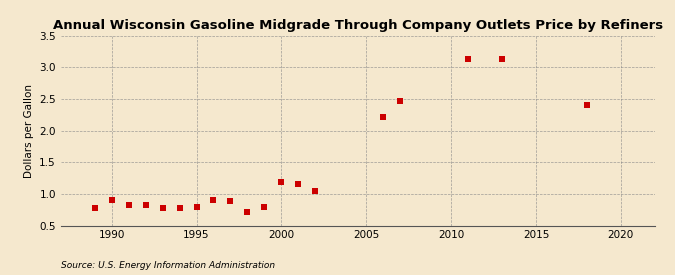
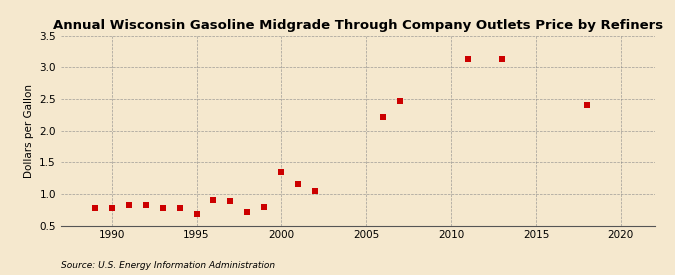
1990: 0.91 -> 0.78
1995: 0.80 -> 0.68
2000: 1.18 -> 1.34
